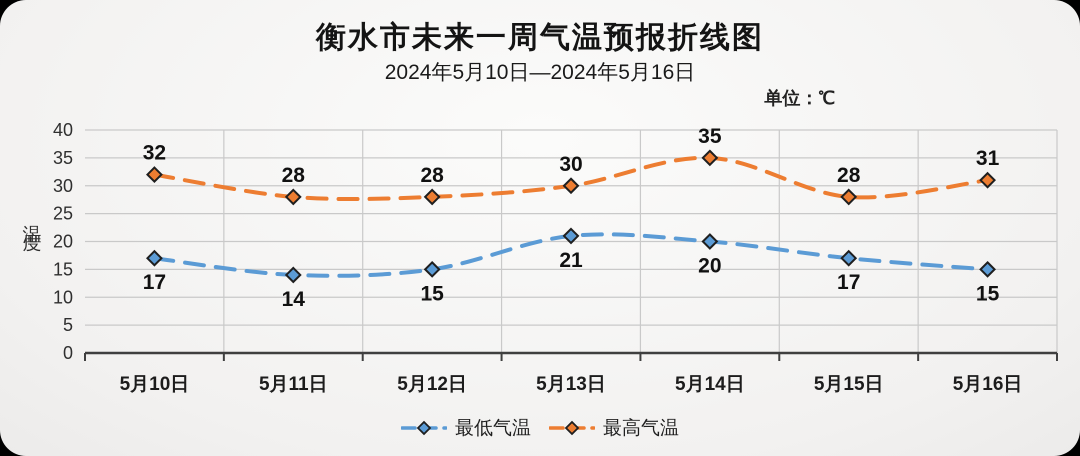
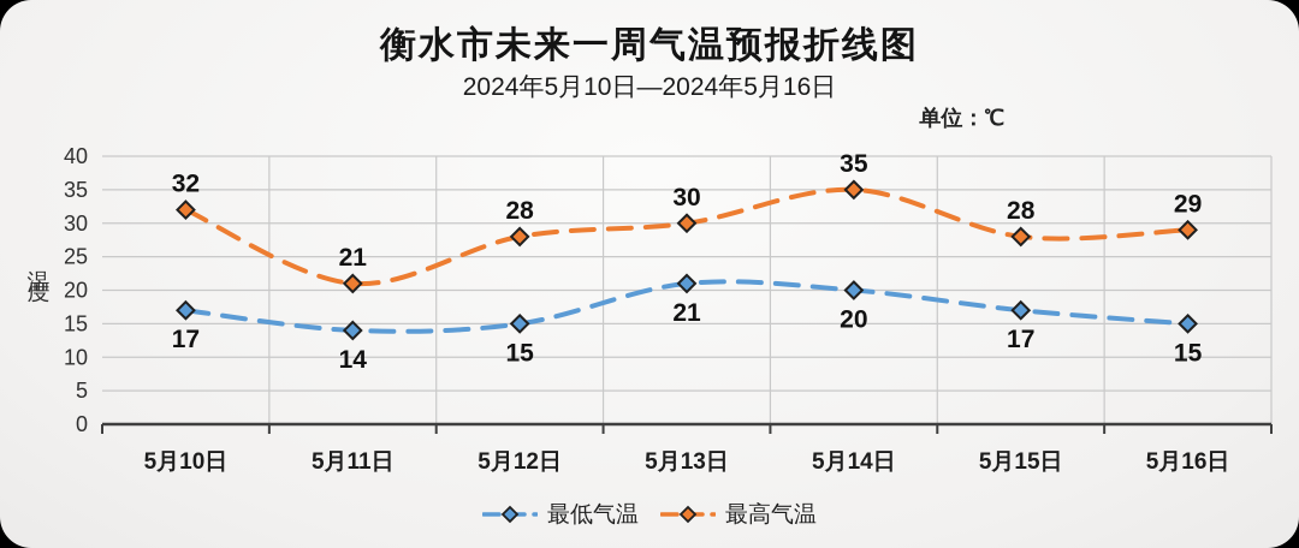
最高气温/5月11日: 28 -> 21
最高气温/5月16日: 31 -> 29
